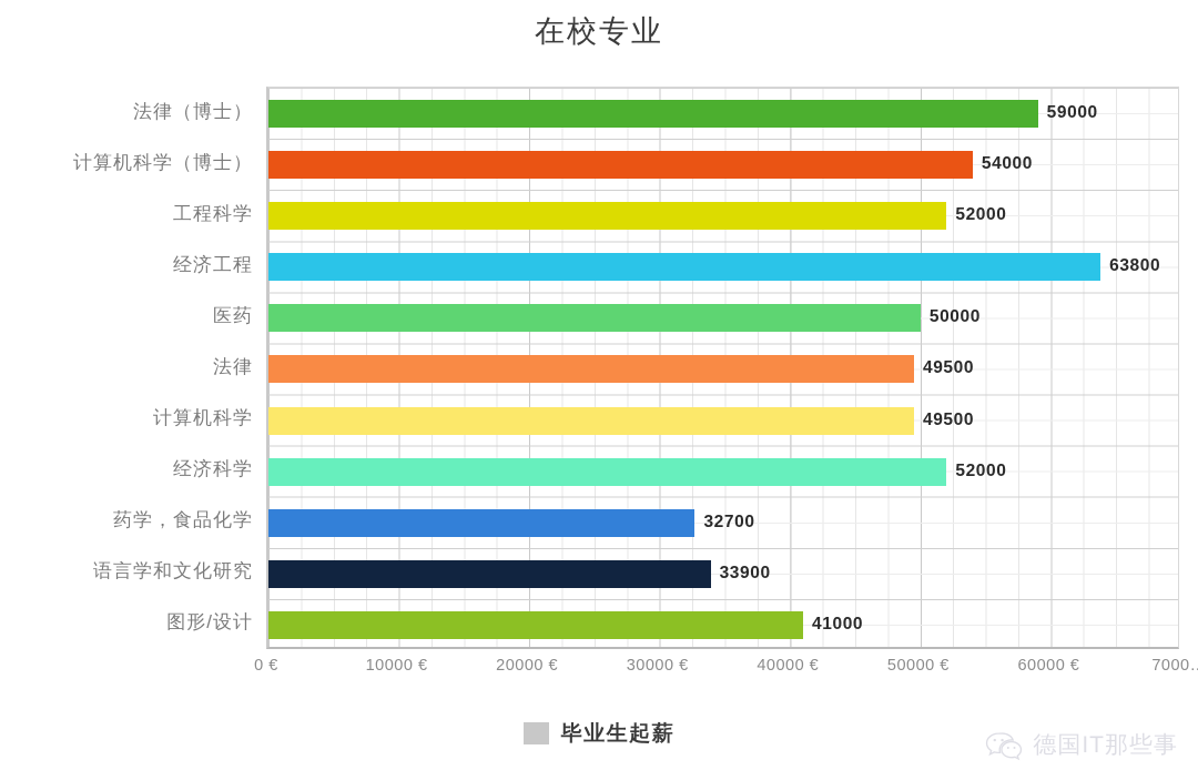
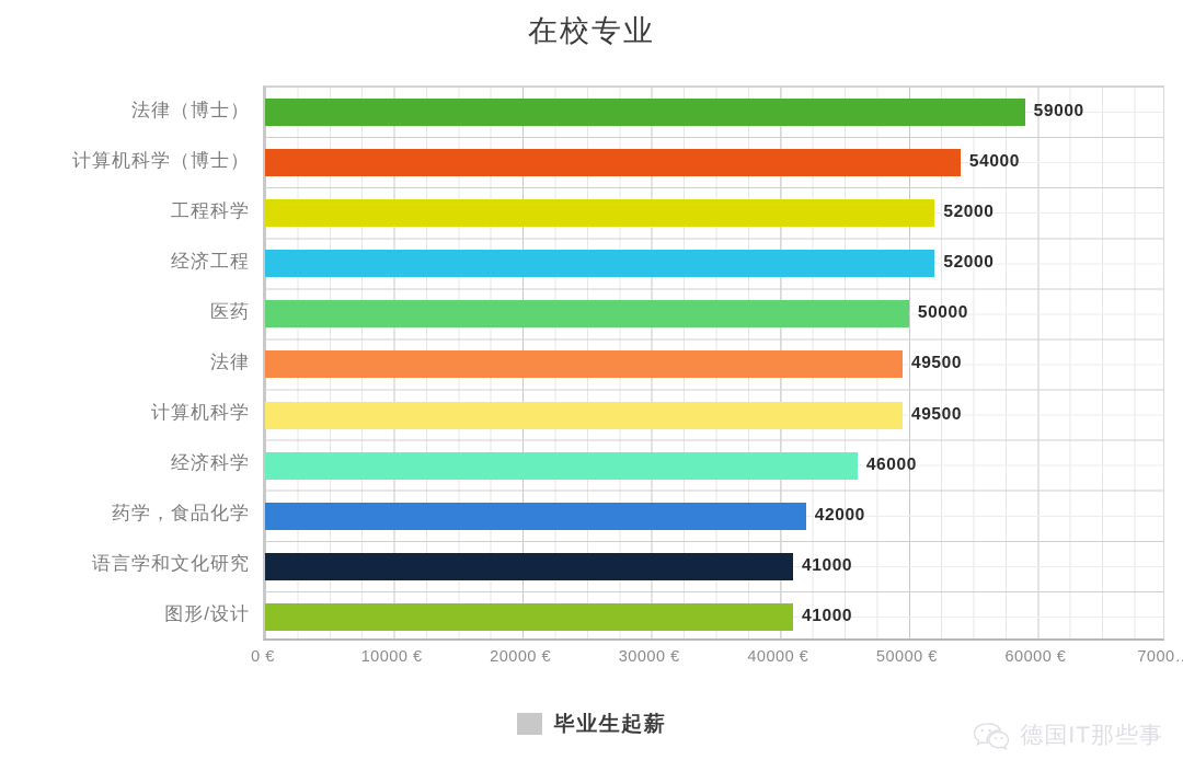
经济工程: 63800 -> 52000
经济科学: 52000 -> 46000
药学，食品化学: 32700 -> 42000
语言学和文化研究: 33900 -> 41000
